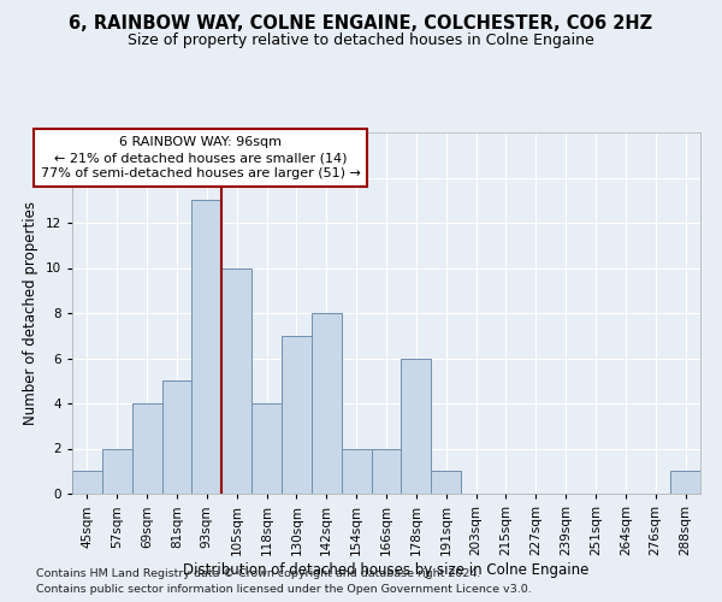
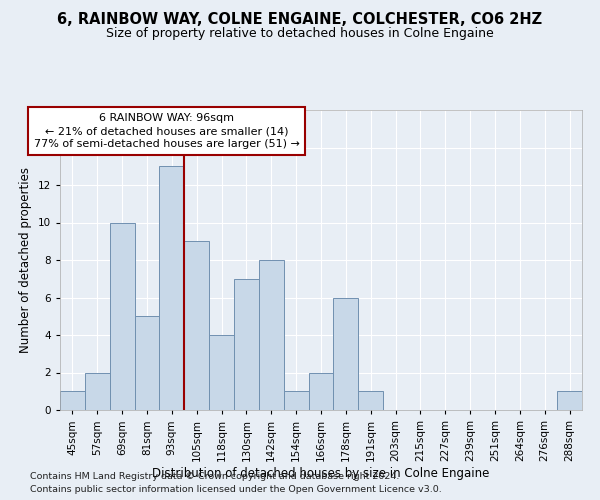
69sqm: 4 -> 10
105sqm: 10 -> 9
154sqm: 2 -> 1
